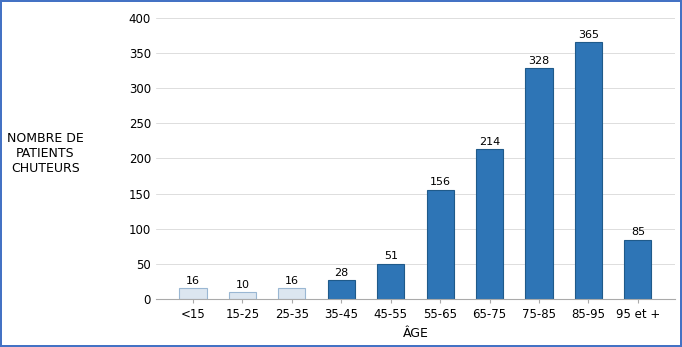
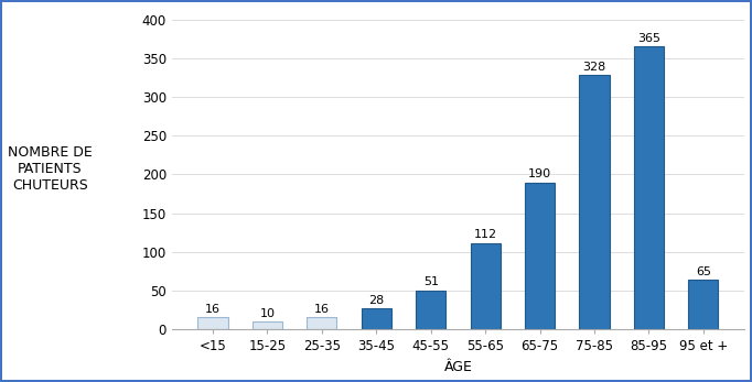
55-65: 156 -> 112
65-75: 214 -> 190
95 et +: 85 -> 65
